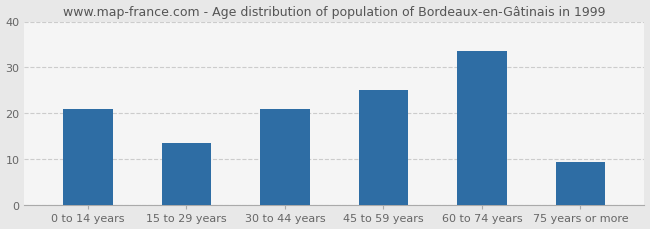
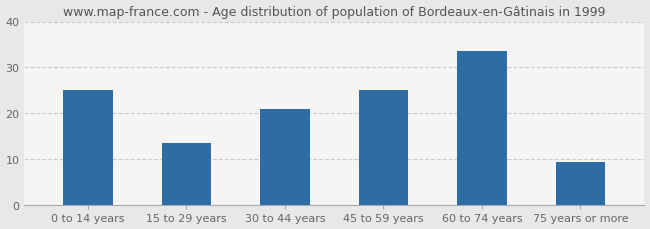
0 to 14 years: 21.0 -> 25.0
